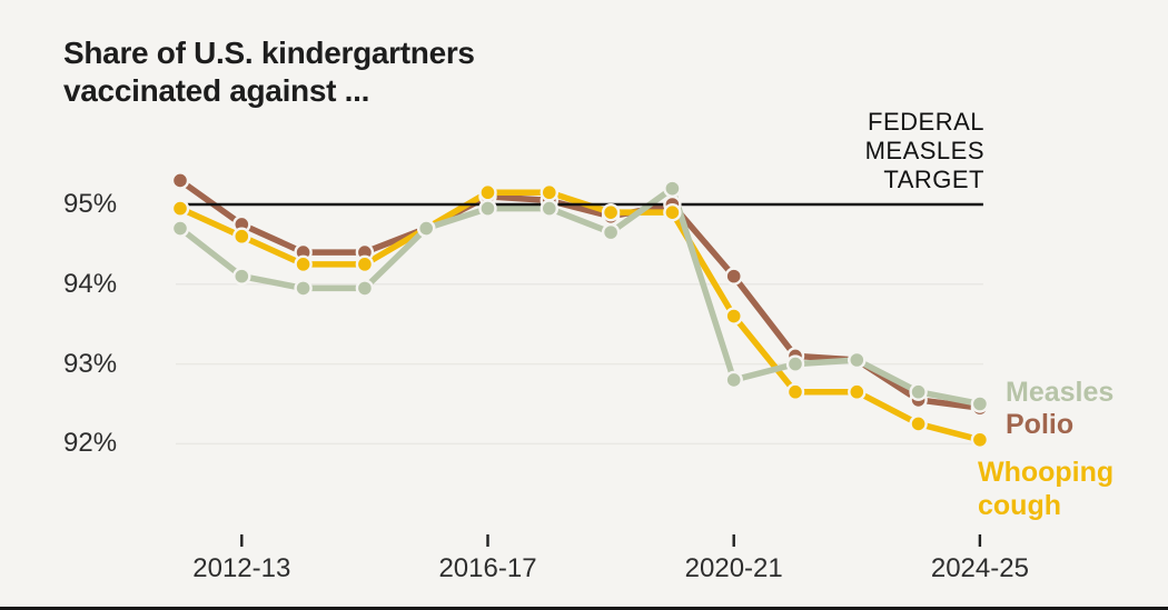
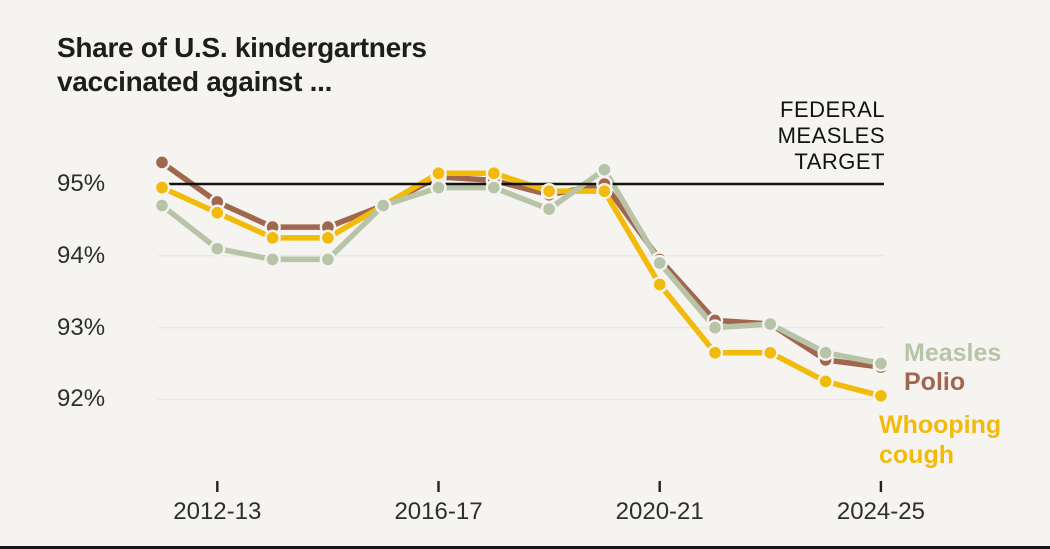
Polio/2020-21: 94.1% -> 94.0%
Measles/2020-21: 92.8% -> 93.9%
